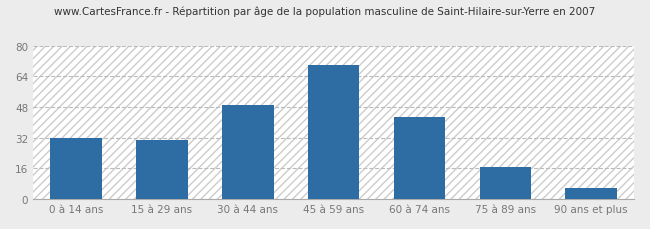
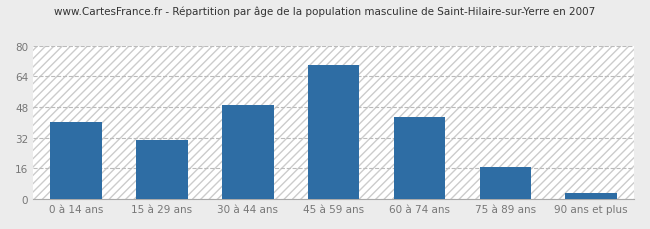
0 à 14 ans: 32 -> 40
90 ans et plus: 6 -> 3
